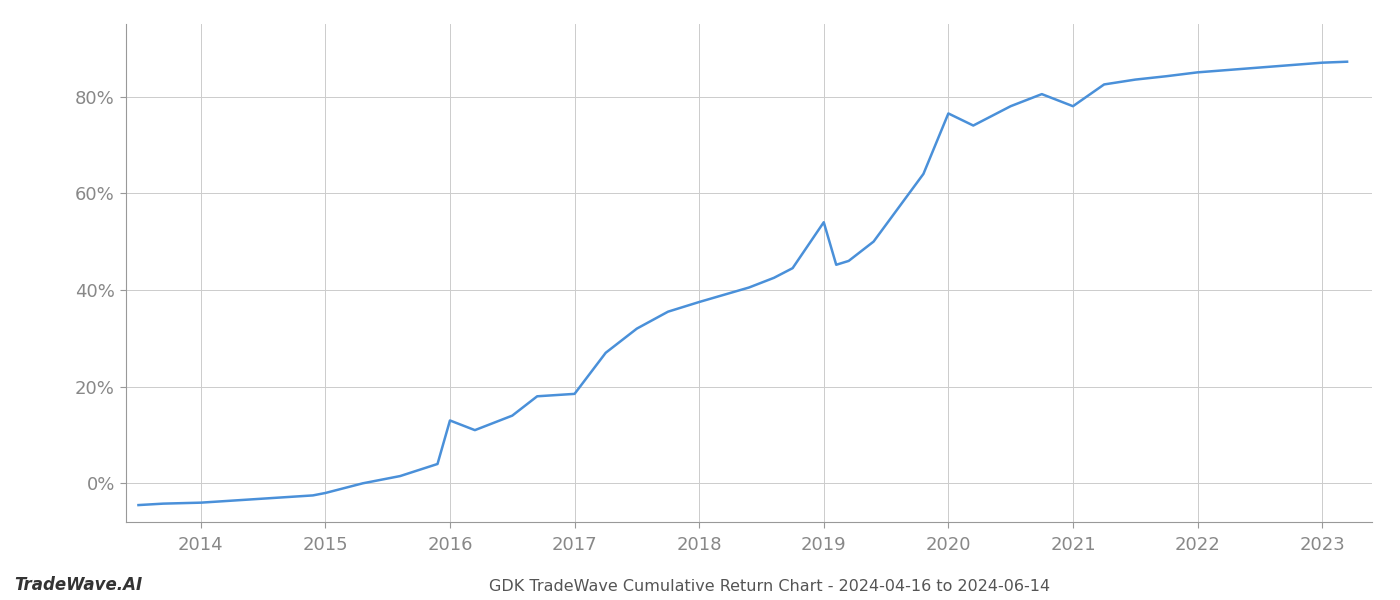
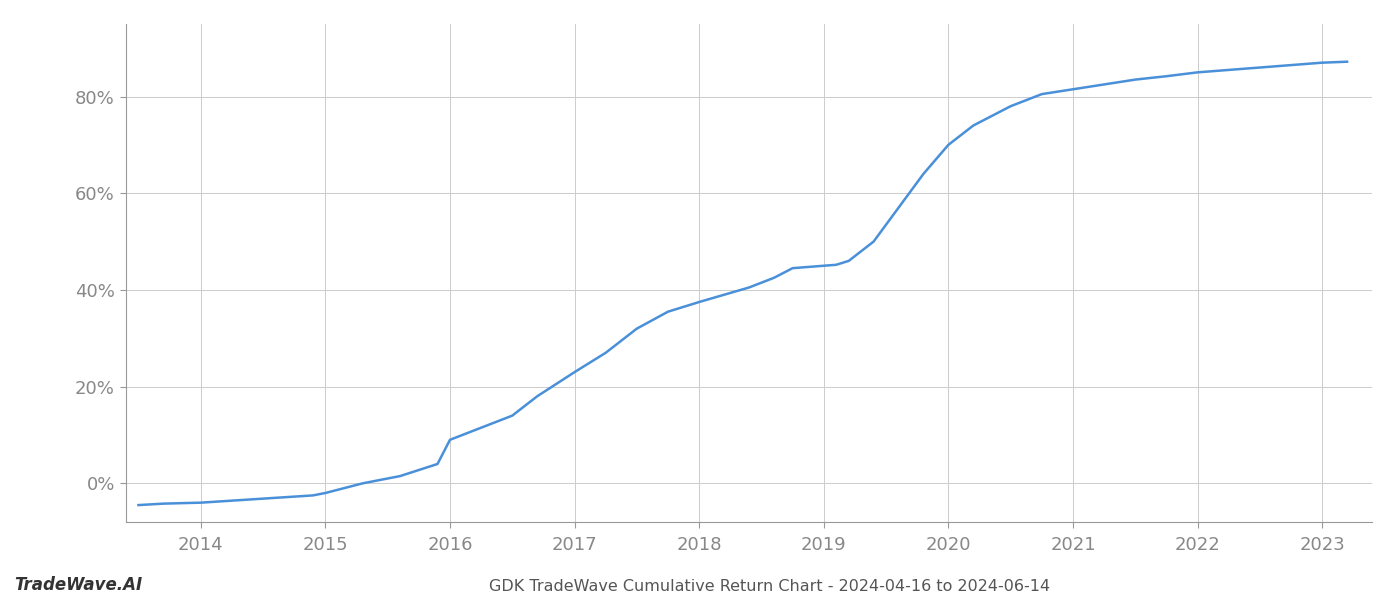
2016: 13.0% -> 9.0%
2017: 18.5% -> 23.0%
2019: 54.0% -> 45.0%
2020: 76.5% -> 70.0%
2021: 78.0% -> 81.5%
